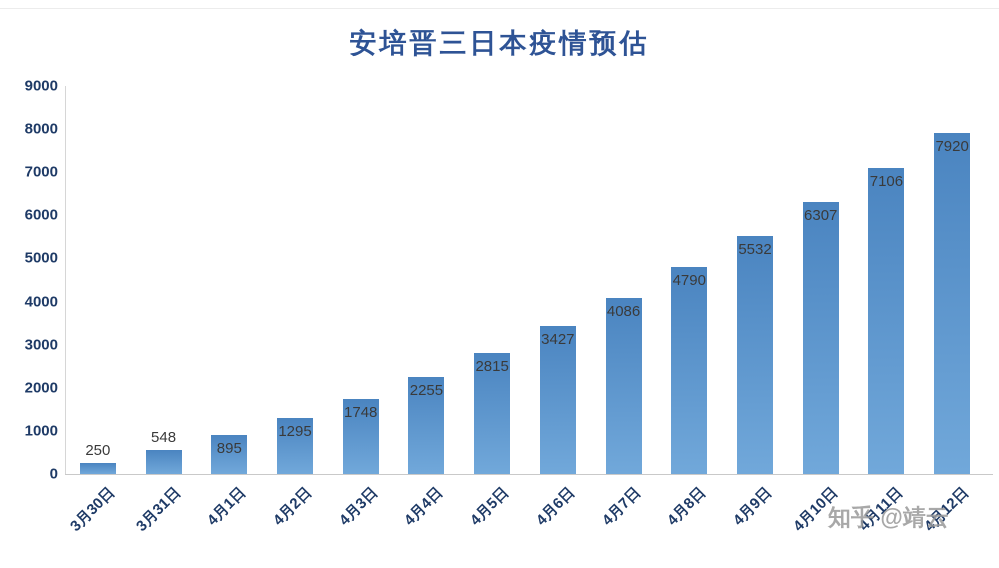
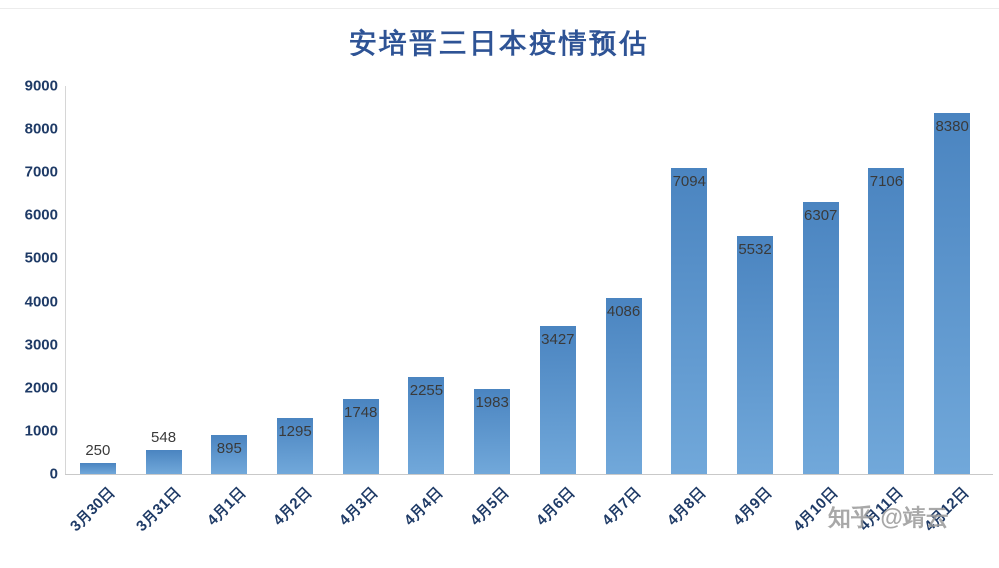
4月5日: 2815 -> 1983
4月8日: 4790 -> 7094
4月12日: 7920 -> 8380
